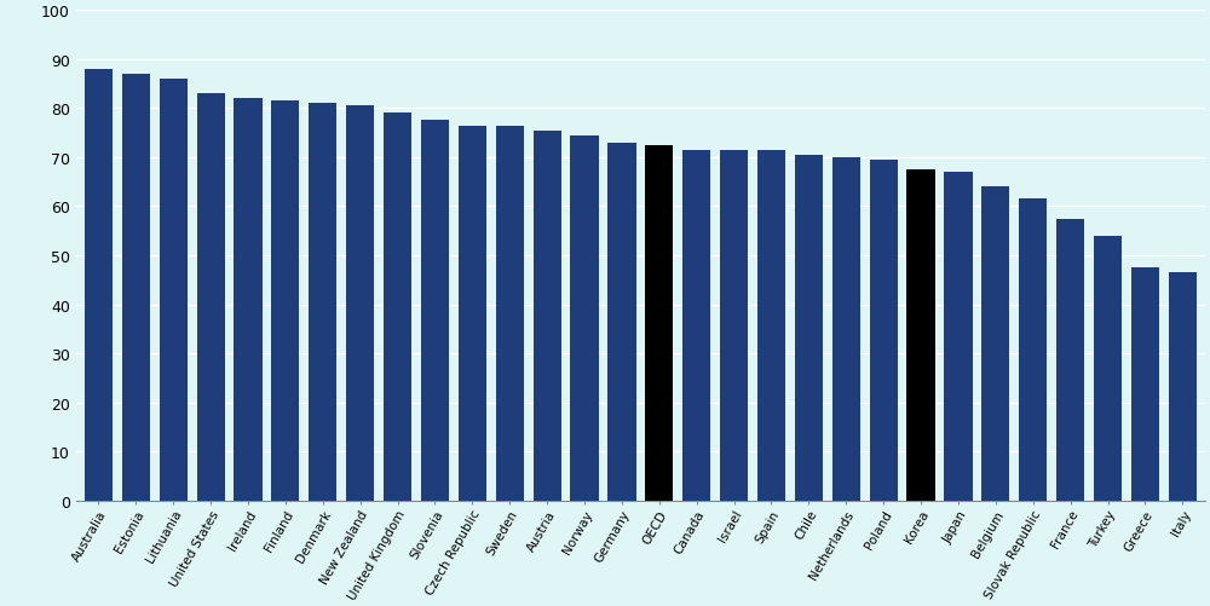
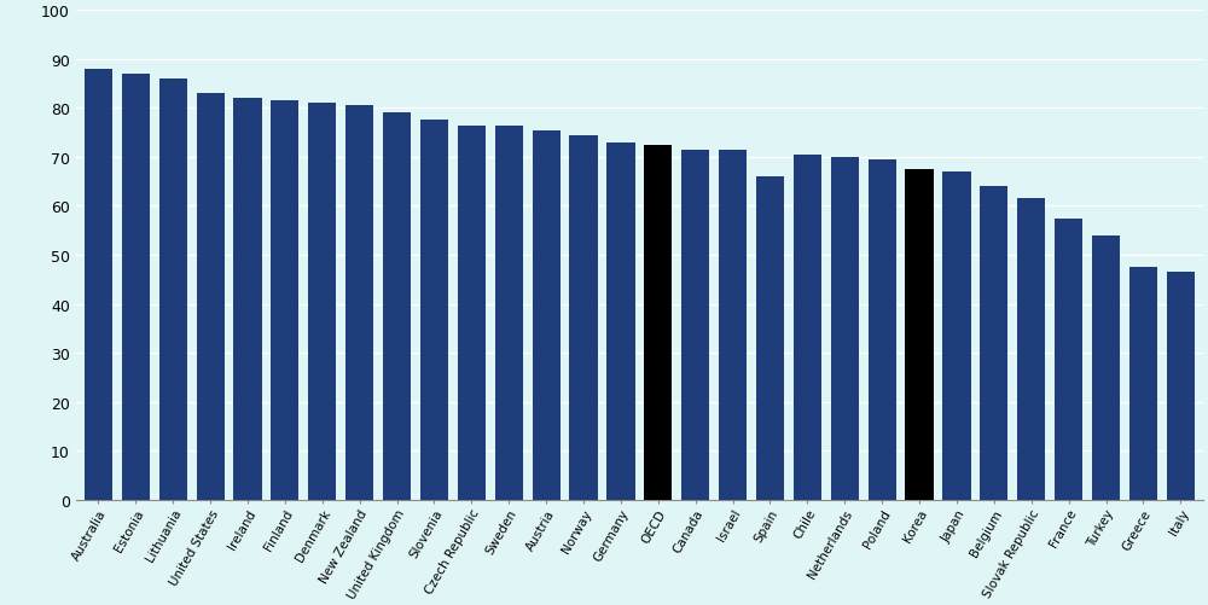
Spain: 71.5 -> 66.0
